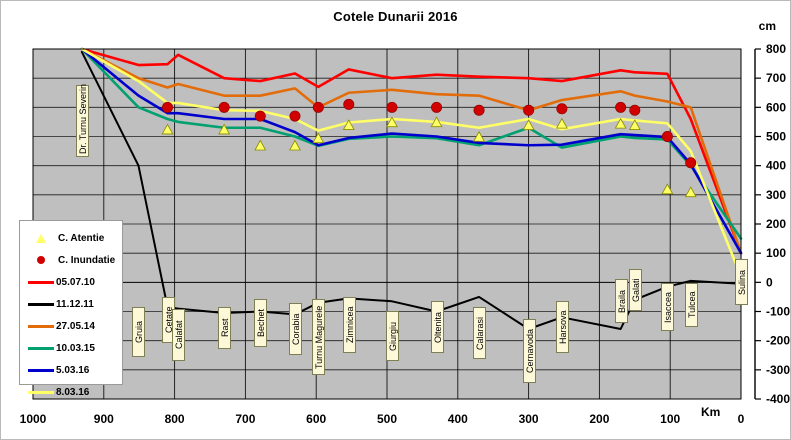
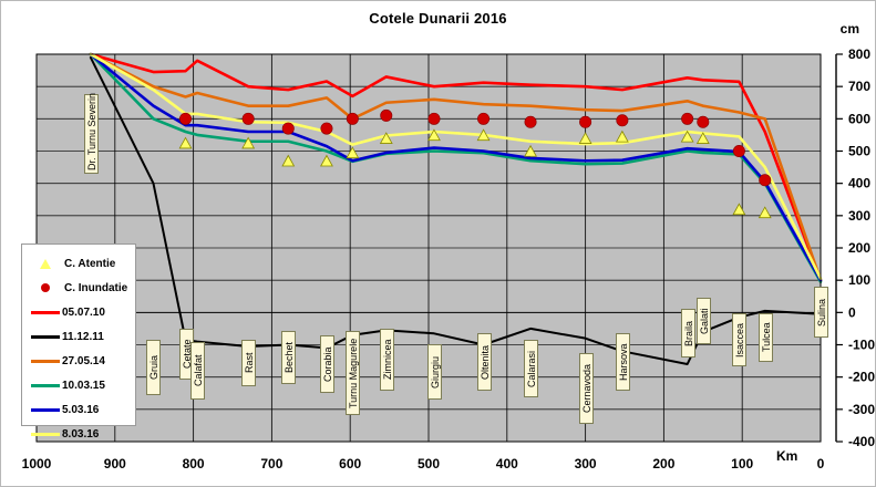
11.12.11/300: -160 -> -80
27.05.14/300: 590 -> 630
10.03.15/300: 530 -> 460
8.03.16/300: 560 -> 520
10.03.15/0: 150 -> 100
8.03.16/0: 20 -> 100
